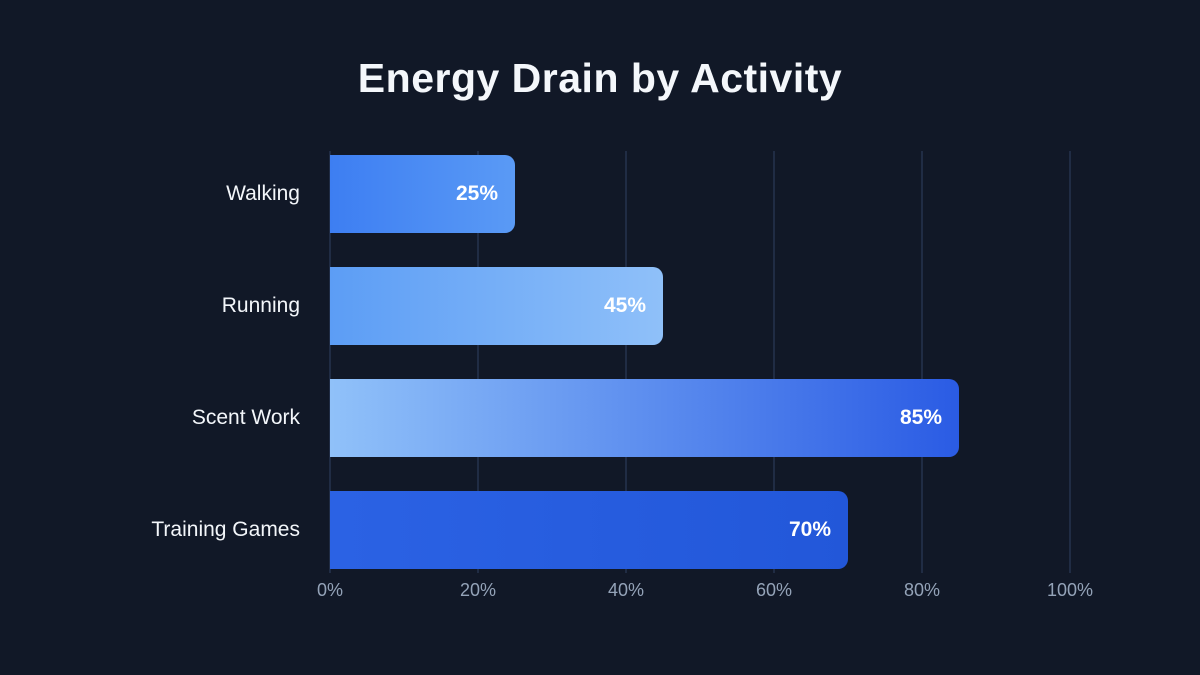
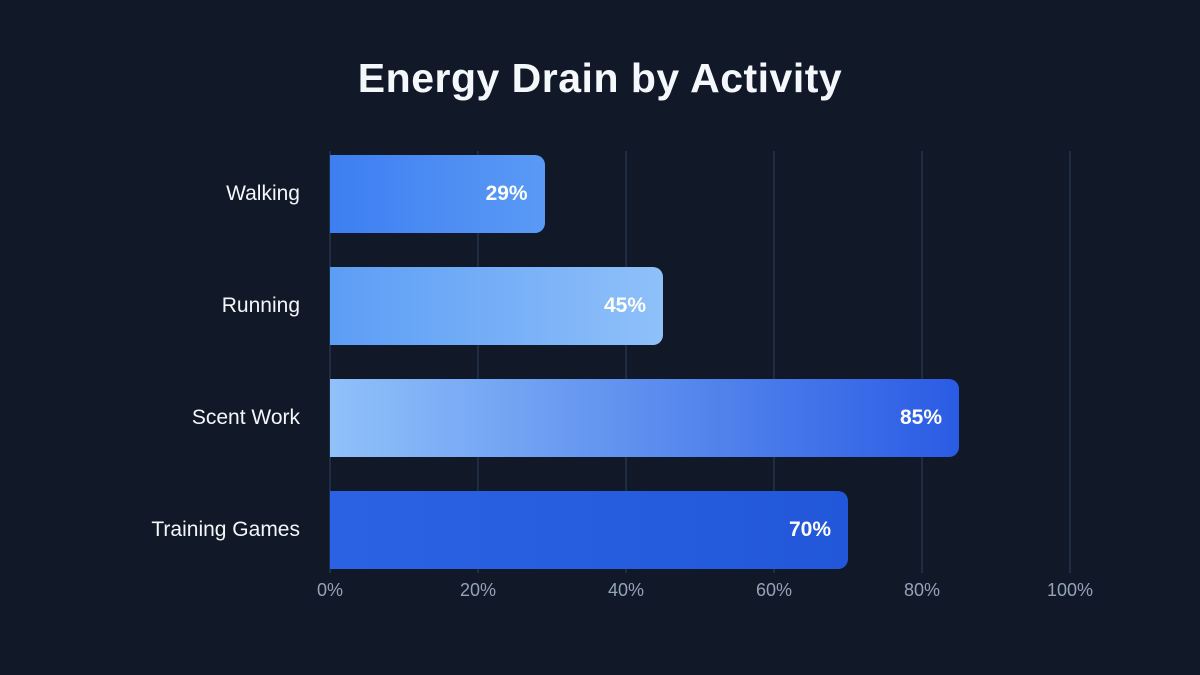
Walking: 25% -> 29%
